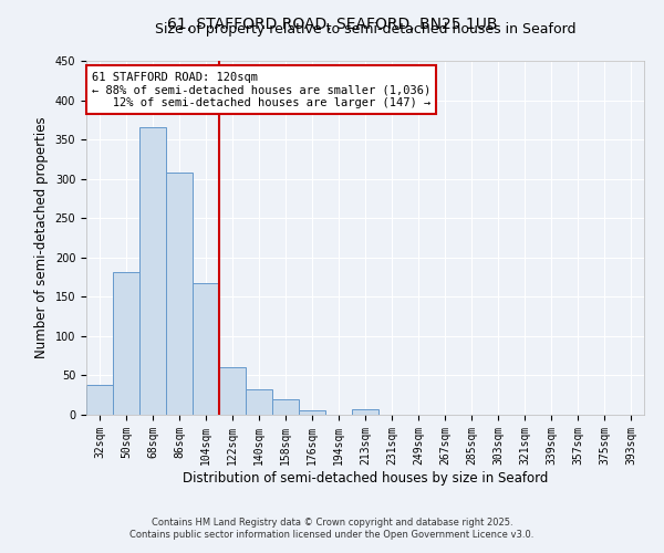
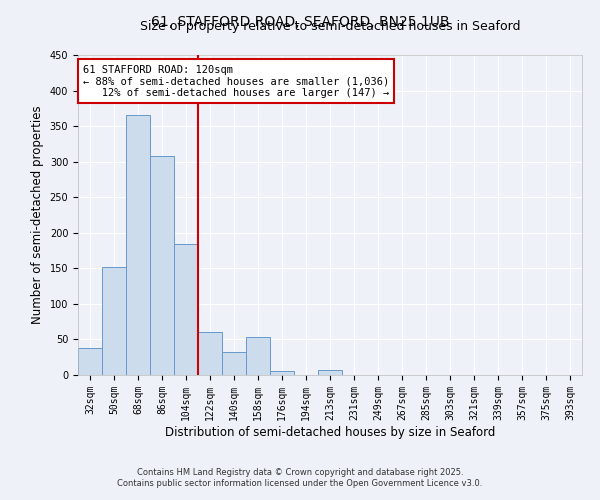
50sqm: 182 -> 152
104sqm: 168 -> 184
158sqm: 19 -> 54
